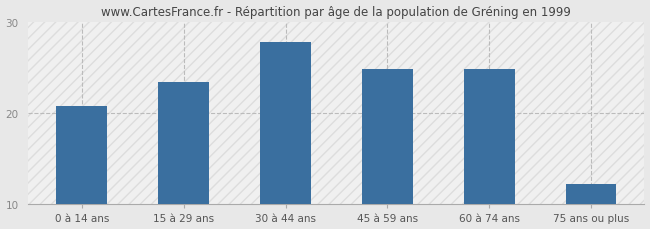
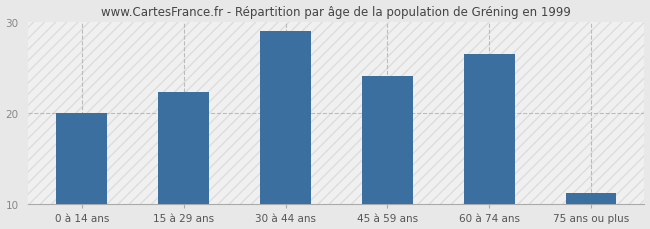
0 à 14 ans: 20.8 -> 20.0
15 à 29 ans: 23.4 -> 22.3
30 à 44 ans: 27.8 -> 29.0
45 à 59 ans: 24.8 -> 24.0
60 à 74 ans: 24.8 -> 26.5
75 ans ou plus: 12.2 -> 11.3
